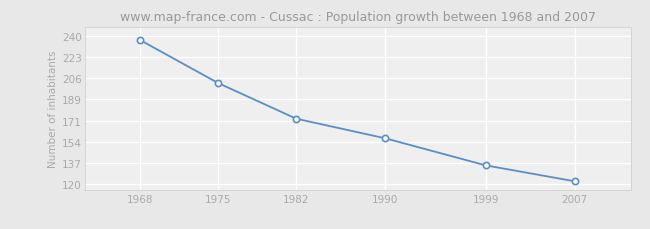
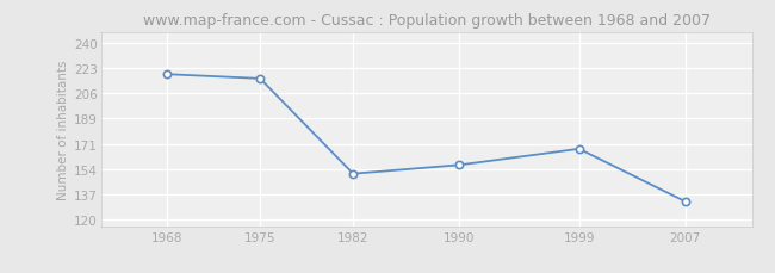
1968: 237 -> 219
1975: 202 -> 216
1982: 173 -> 151
1999: 135 -> 168
2007: 122 -> 132
